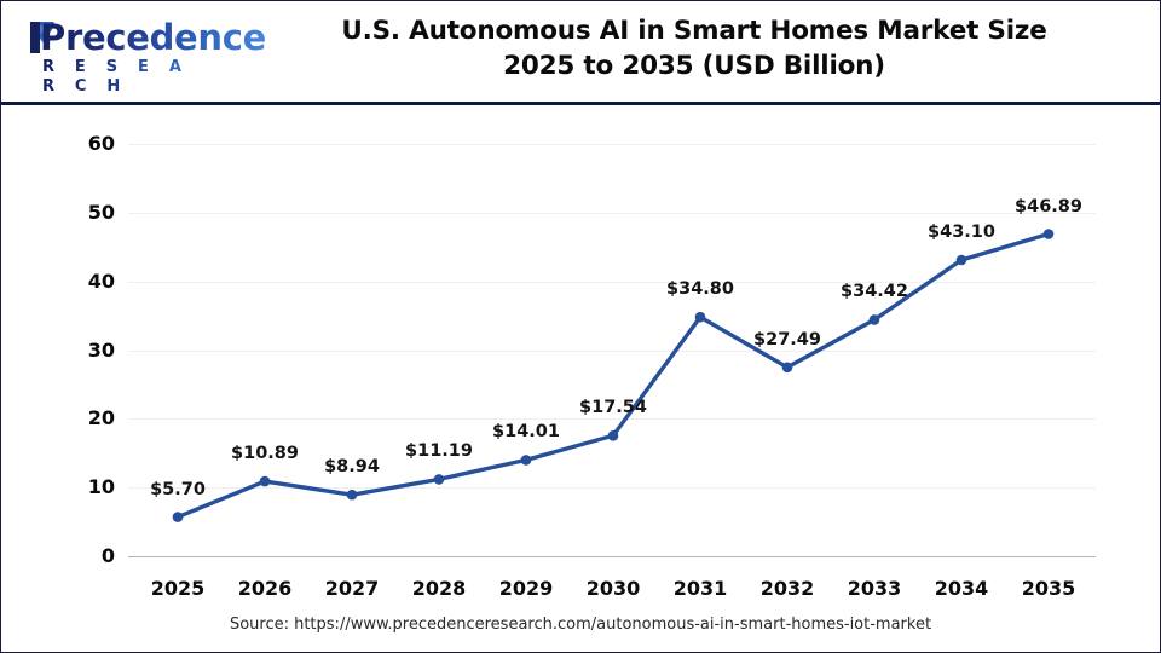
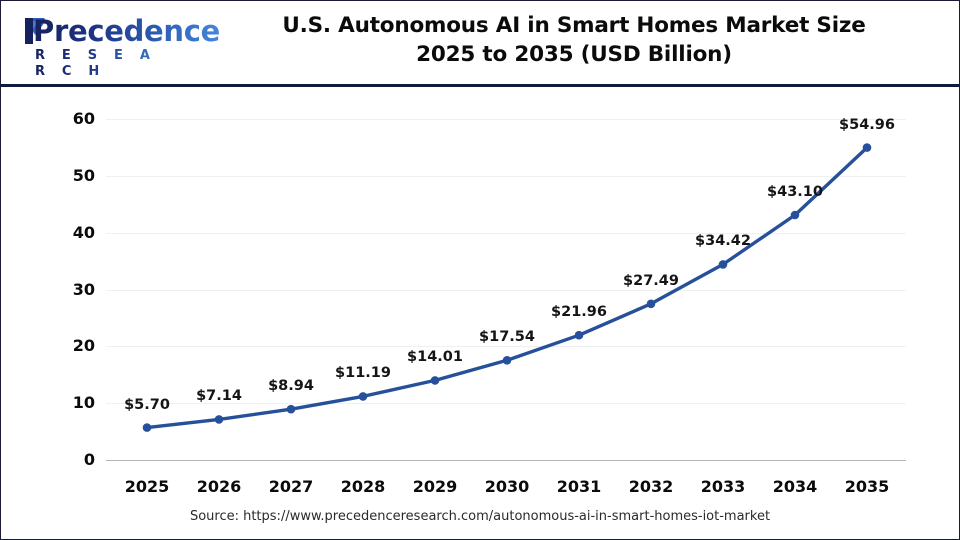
2026: $10.89 -> $7.14
2031: $34.80 -> $21.96
2035: $46.89 -> $54.96
